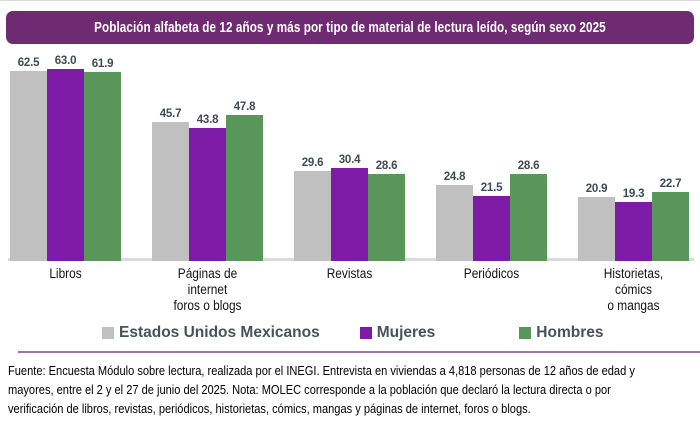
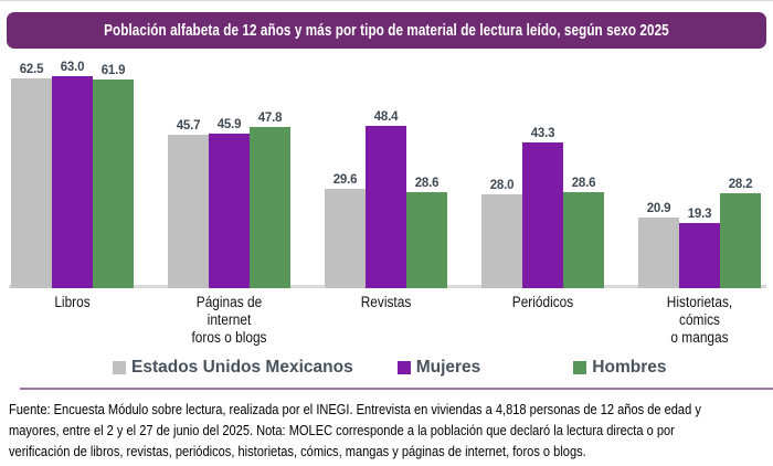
Mujeres/Páginas de internet foros o blogs: 43.8 -> 45.9
Mujeres/Revistas: 30.4 -> 48.4
Estados Unidos Mexicanos/Periódicos: 24.8 -> 28.0
Mujeres/Periódicos: 21.5 -> 43.3
Hombres/Historietas, cómics o mangas: 22.7 -> 28.2
